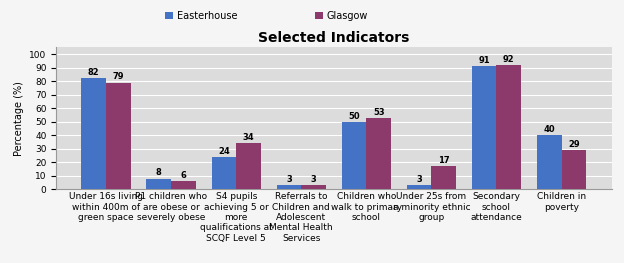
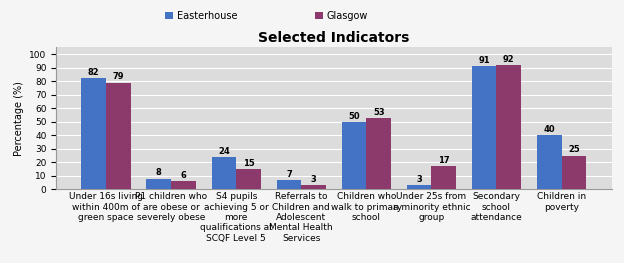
Glasgow/S4 pupils achieving 5 or more qualifications at SCQF Level 5: 34 -> 15
Easterhouse/Referrals to Children and Adolescent Mental Health Services: 3 -> 7
Glasgow/Children in poverty: 29 -> 25
